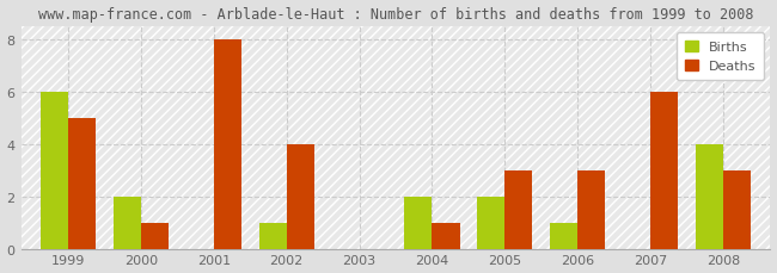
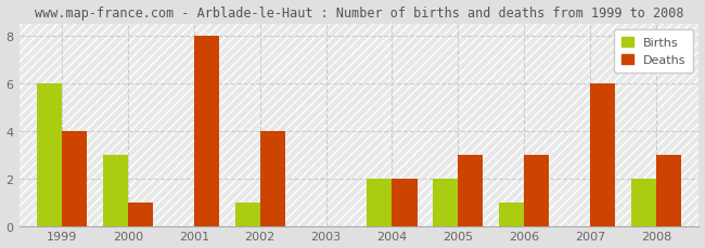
Deaths/1999: 5 -> 4
Births/2000: 2 -> 3
Deaths/2004: 1 -> 2
Births/2008: 4 -> 2
